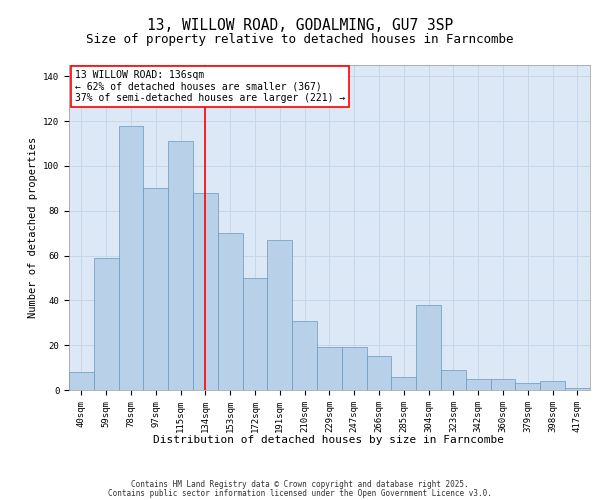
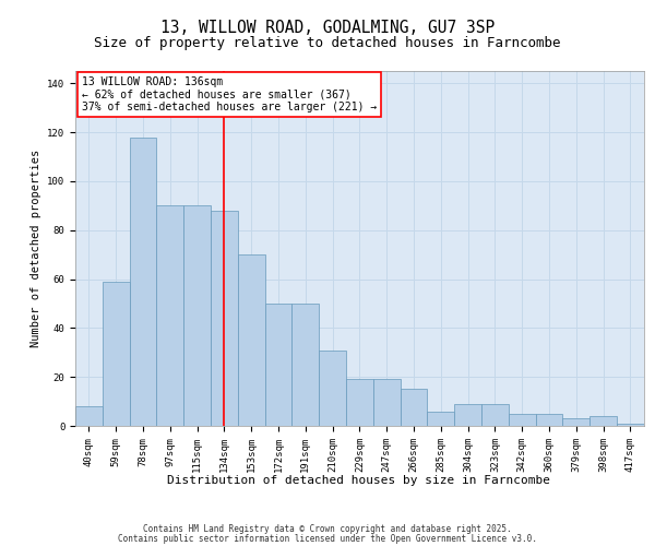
115sqm: 111 -> 90
191sqm: 67 -> 50
304sqm: 38 -> 9
